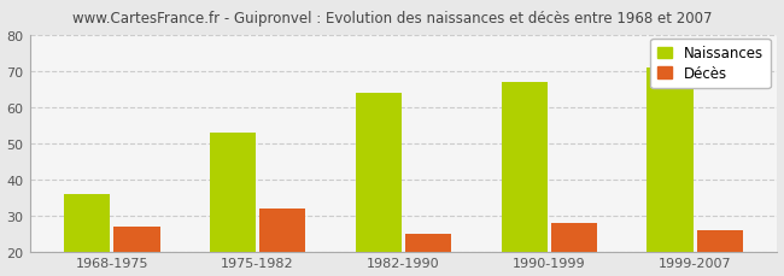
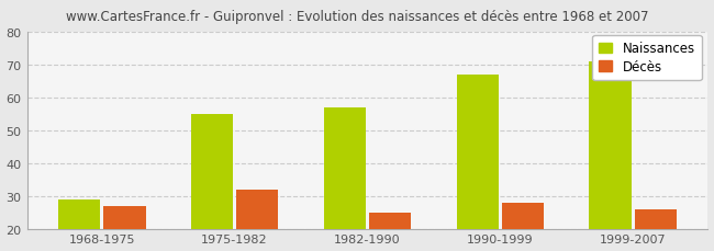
Naissances/1968-1975: 36 -> 29
Naissances/1975-1982: 53 -> 55
Naissances/1982-1990: 64 -> 57
